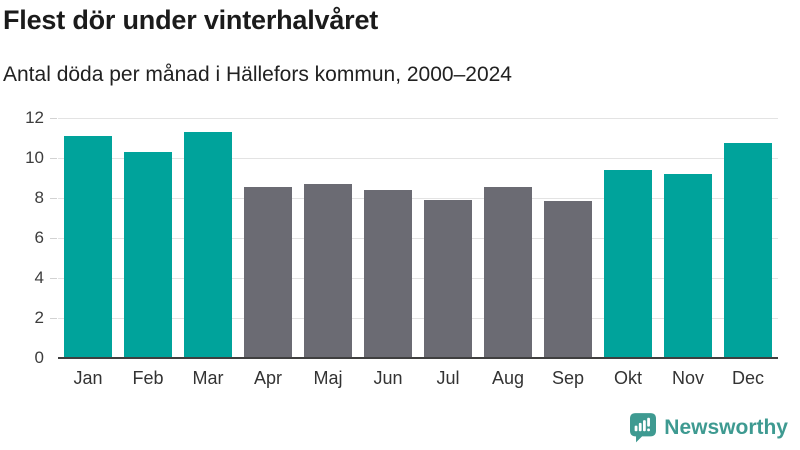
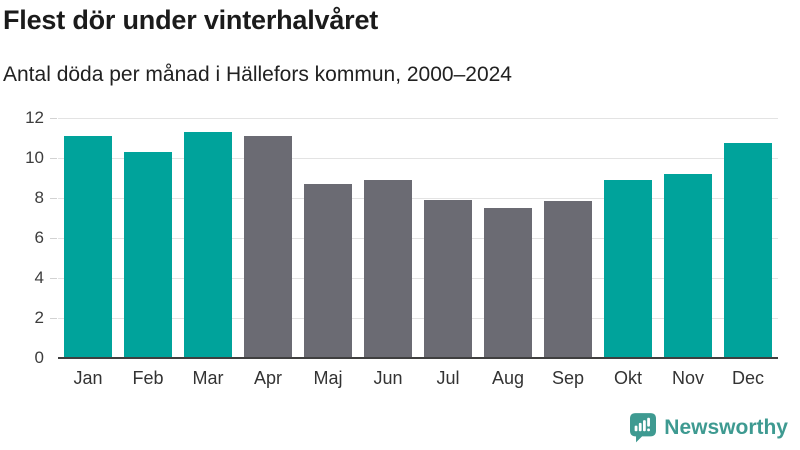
Apr: 8.6 -> 11.1
Jun: 8.4 -> 8.9
Aug: 8.6 -> 7.5
Okt: 9.4 -> 8.9
